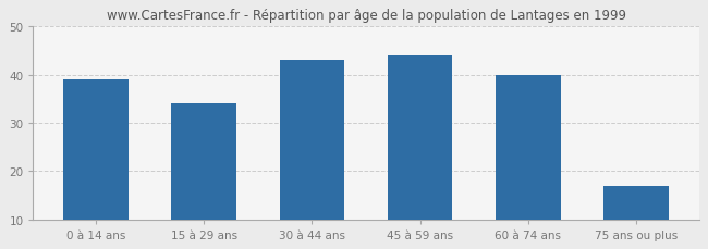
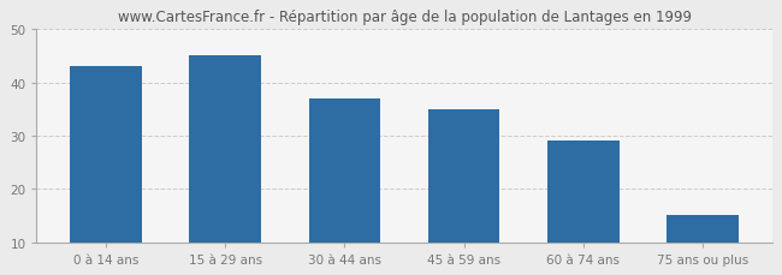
0 à 14 ans: 39 -> 43
15 à 29 ans: 34 -> 45
30 à 44 ans: 43 -> 37
45 à 59 ans: 44 -> 35
60 à 74 ans: 40 -> 29
75 ans ou plus: 17 -> 15
